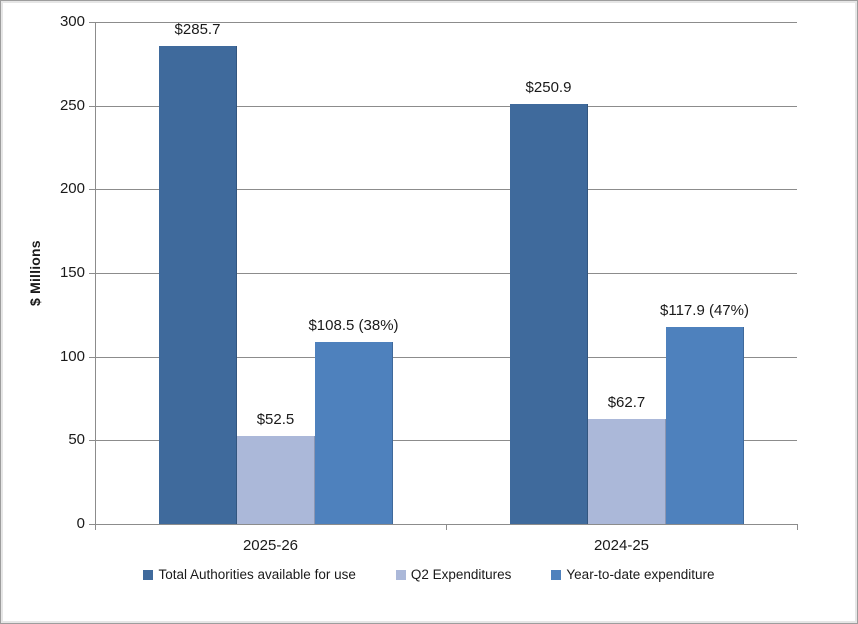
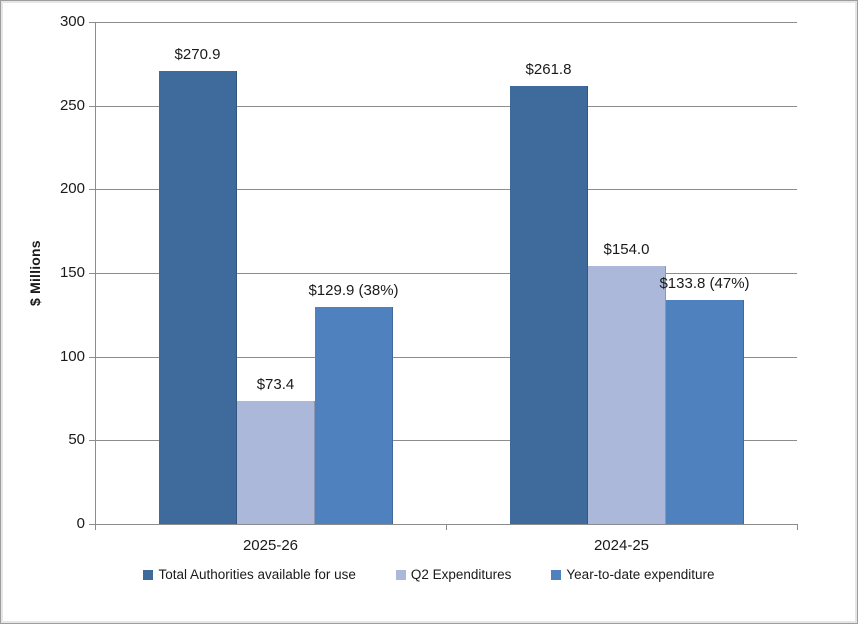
Total Authorities available for use/2025-26: $285.7 -> $270.9
Q2 Expenditures/2025-26: $52.5 -> $73.4
Year-to-date expenditure/2025-26: $108.5 -> $129.9
Total Authorities available for use/2024-25: $250.9 -> $261.8
Q2 Expenditures/2024-25: $62.7 -> $154.0
Year-to-date expenditure/2024-25: $117.9 -> $133.8
